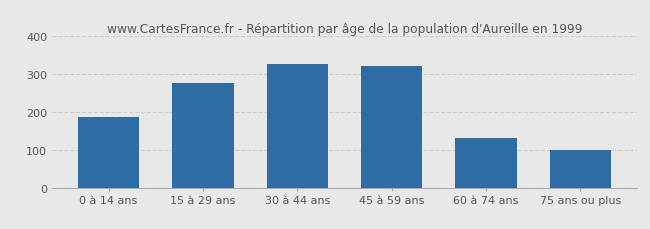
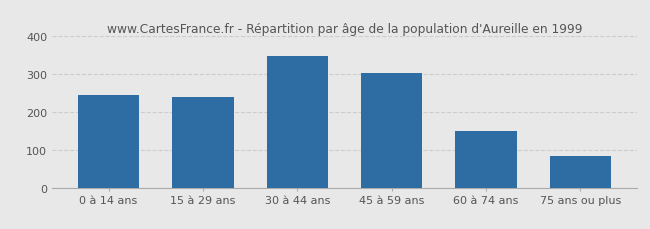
0 à 14 ans: 185 -> 243
15 à 29 ans: 275 -> 240
30 à 44 ans: 325 -> 348
45 à 59 ans: 320 -> 302
60 à 74 ans: 130 -> 150
75 ans ou plus: 100 -> 82
